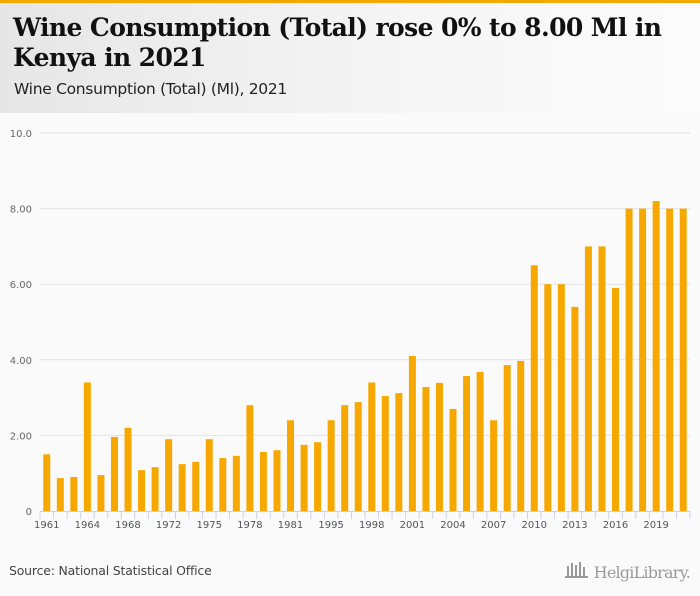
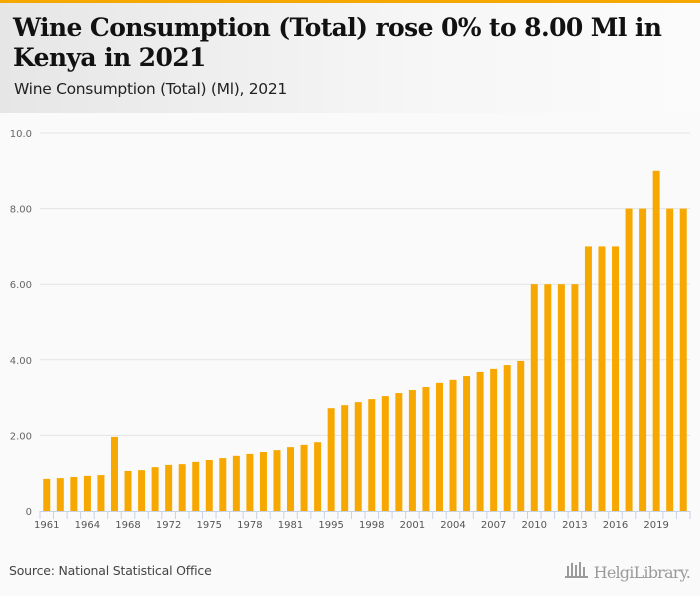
1961: 1.5 -> 0.8
1964: 3.4 -> 0.9
1968: 2.2 -> 1.1
1972: 1.9 -> 1.2
1975: 1.9 -> 1.4
1978: 2.8 -> 1.5
1981: 2.4 -> 1.7
1995: 2.4 -> 2.7
1998: 3.4 -> 3.0
2001: 4.1 -> 3.2
2004: 2.7 -> 3.5
2007: 2.4 -> 3.8
2010: 6.5 -> 6.0
2013: 5.4 -> 6.0
2016: 5.9 -> 7.0
2019: 8.2 -> 9.0
